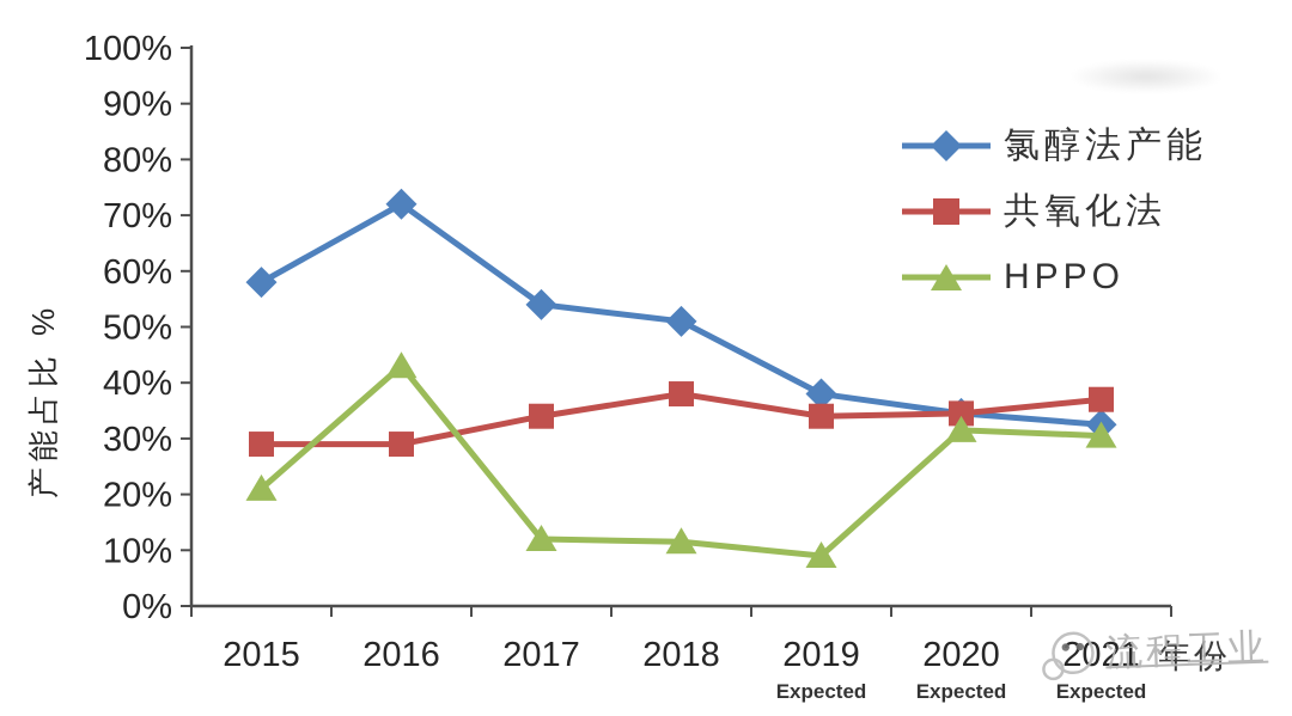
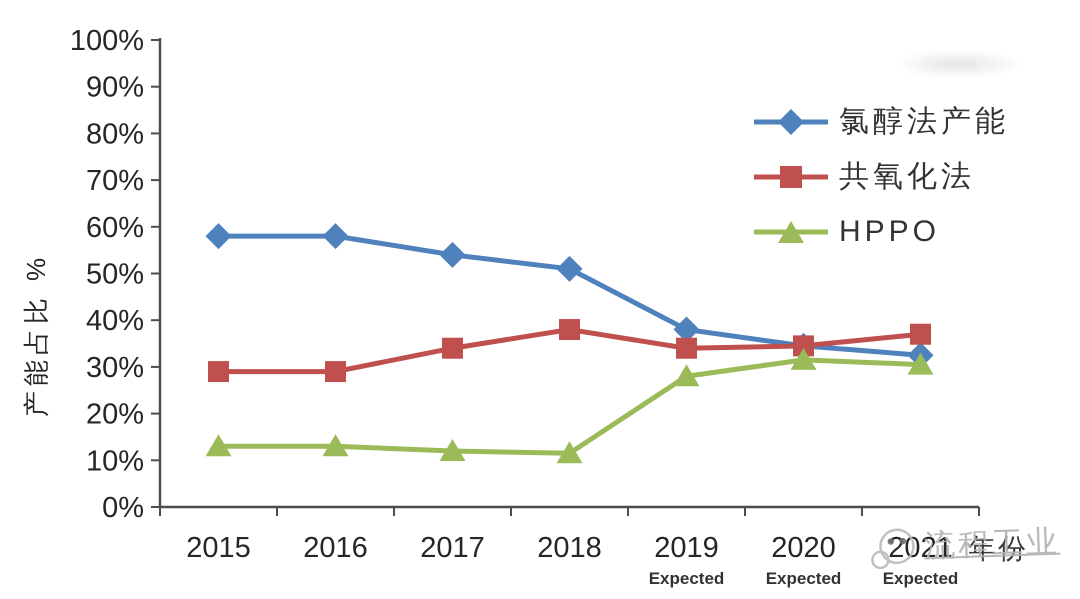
HPPO/2015: 21% -> 13%
氯醇法产能/2016: 72% -> 58%
HPPO/2016: 43% -> 13%
HPPO/2019: 9% -> 28%
